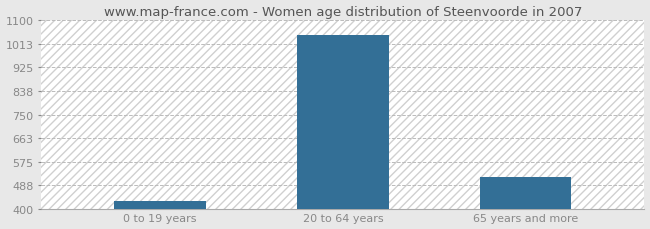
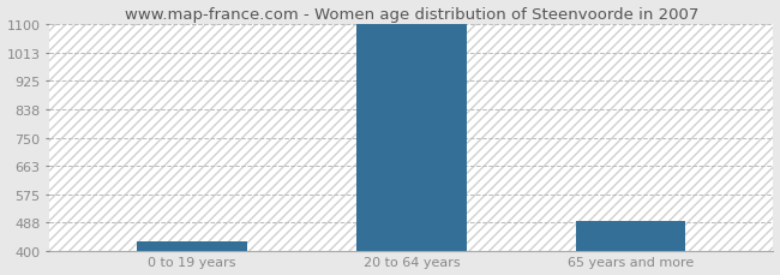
20 to 64 years: 1045 -> 1100
65 years and more: 520 -> 493
